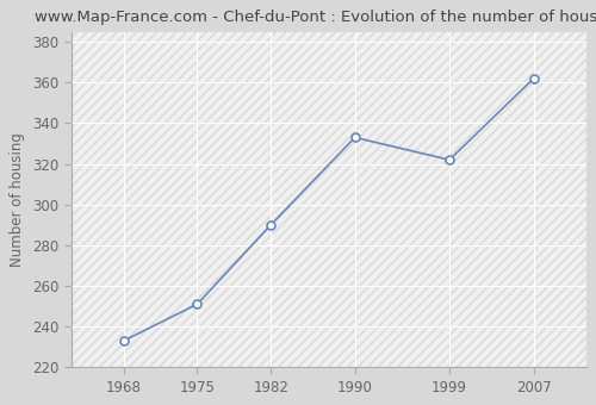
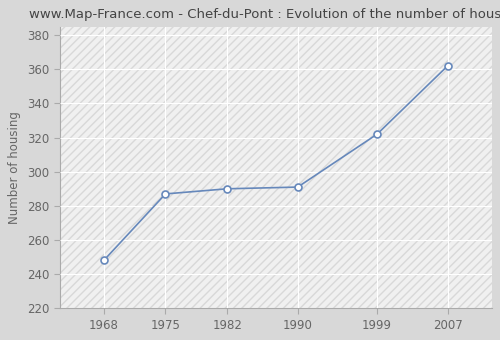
1968: 233 -> 248
1975: 251 -> 287
1990: 333 -> 291
